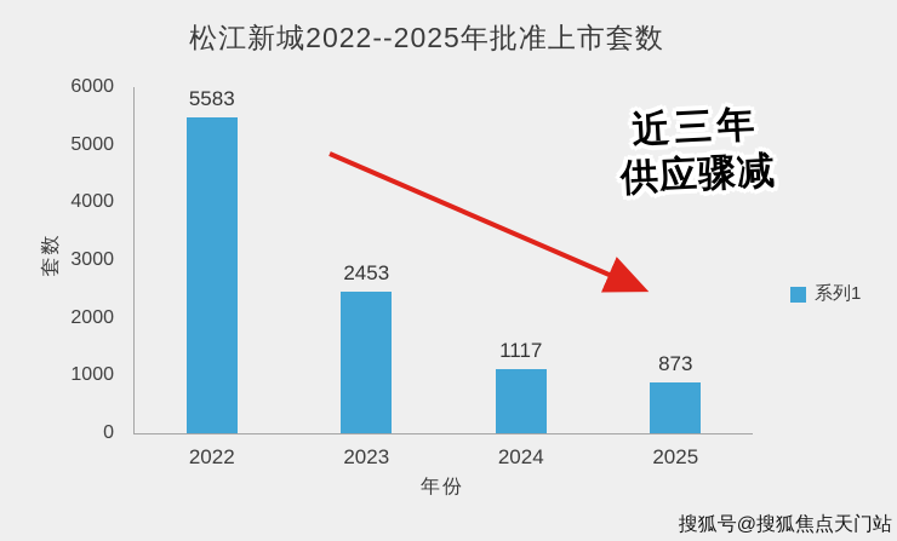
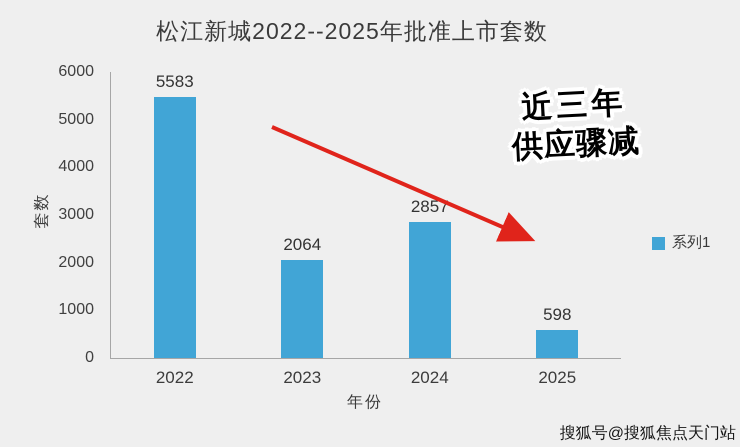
2023: 2453 -> 2064
2024: 1117 -> 2857
2025: 873 -> 598
